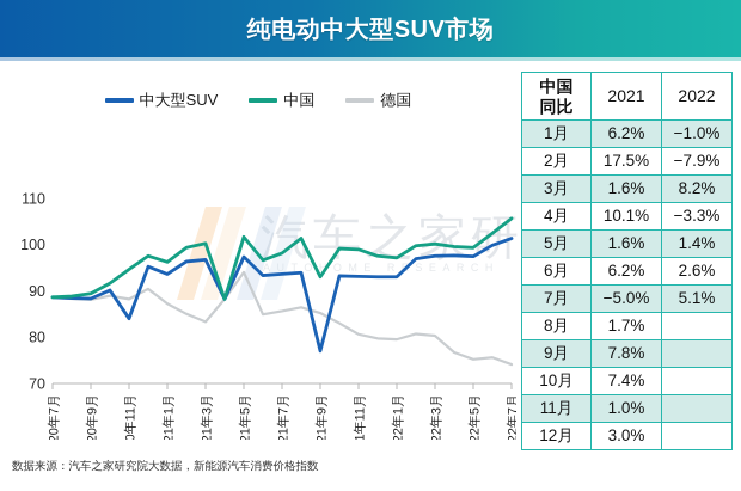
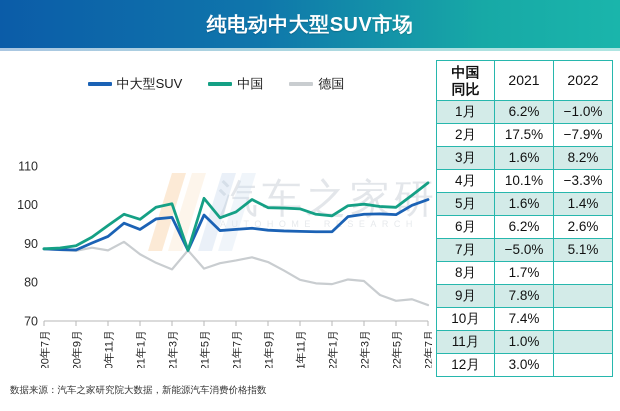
中大型SUV/2020年11月: 84 -> 92
德国/2021年5月: 94 -> 84
中大型SUV/2021年9月: 77 -> 93
中国/2021年9月: 93 -> 99
